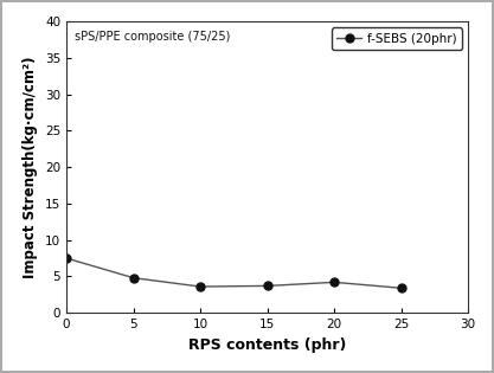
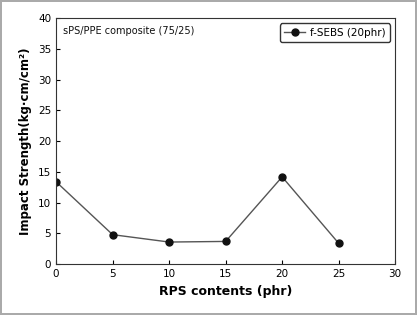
0: 7.5 -> 13.4
20: 4.2 -> 14.2
